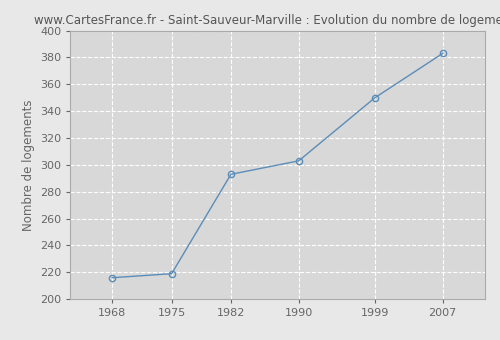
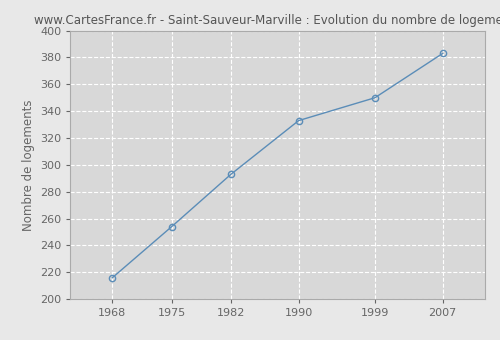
1975: 219 -> 254
1990: 303 -> 333
